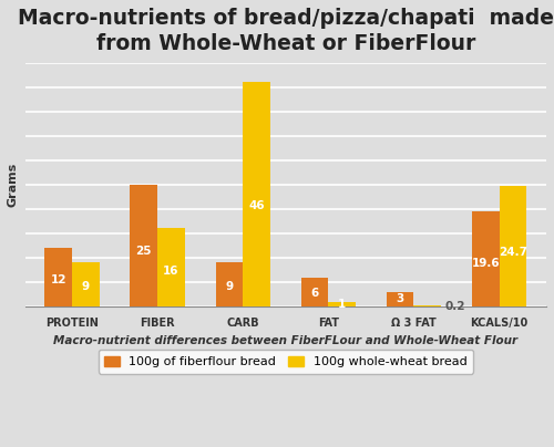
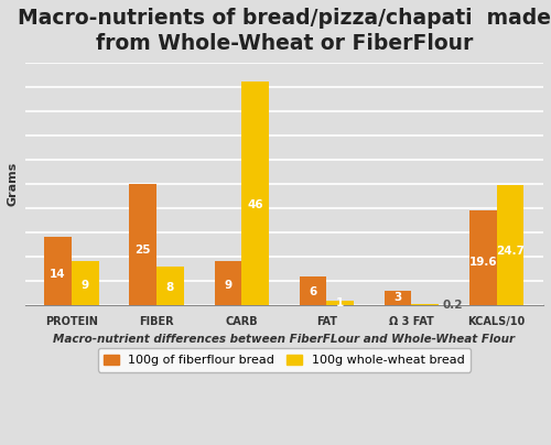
100g of fiberflour bread/PROTEIN: 12 -> 14
100g whole-wheat bread/FIBER: 16 -> 8
